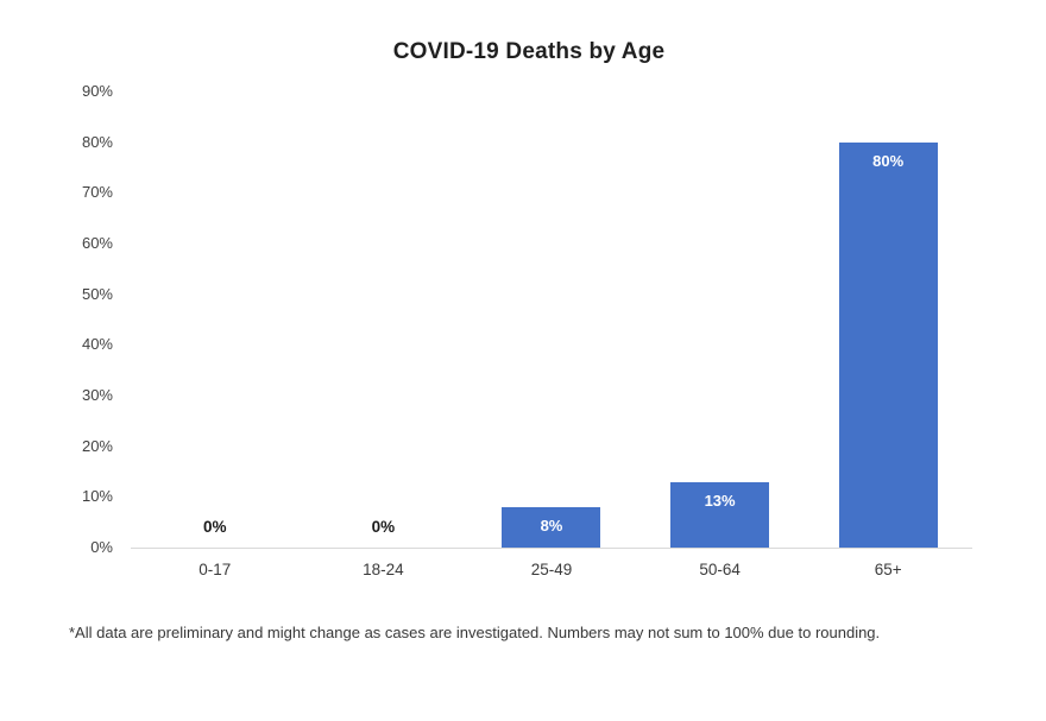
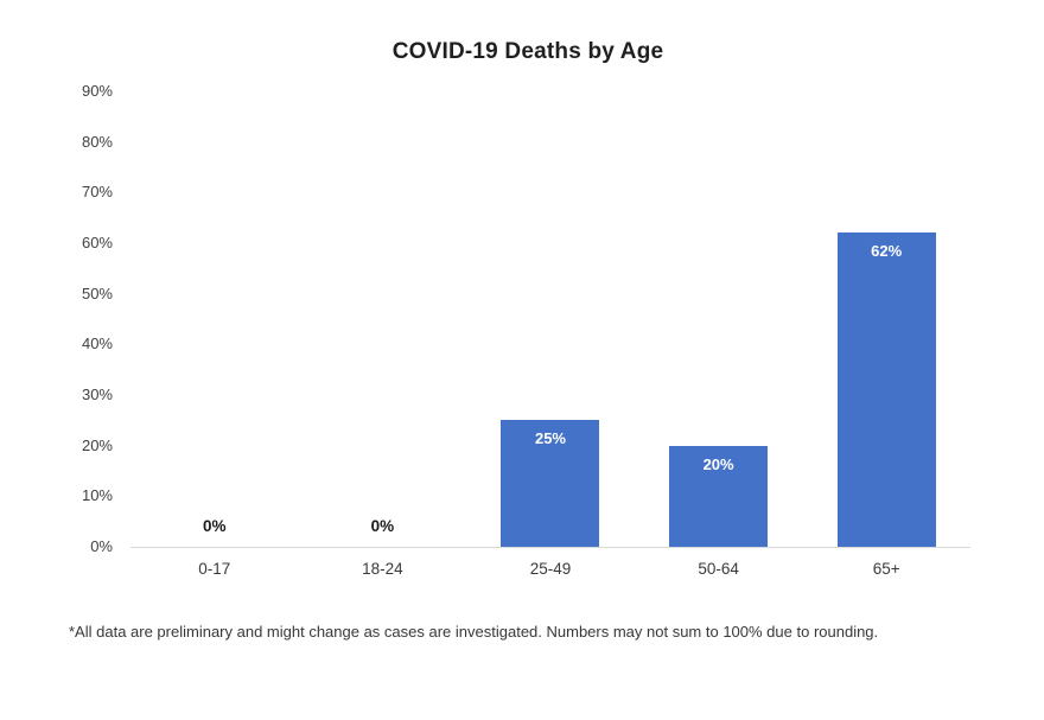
25-49: 8% -> 25%
50-64: 13% -> 20%
65+: 80% -> 62%
